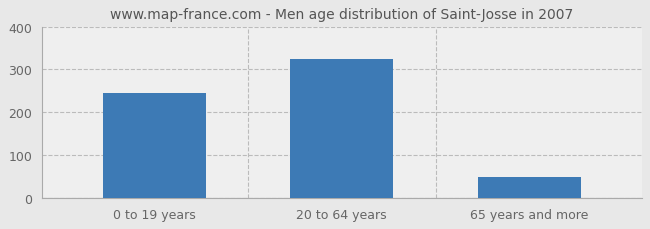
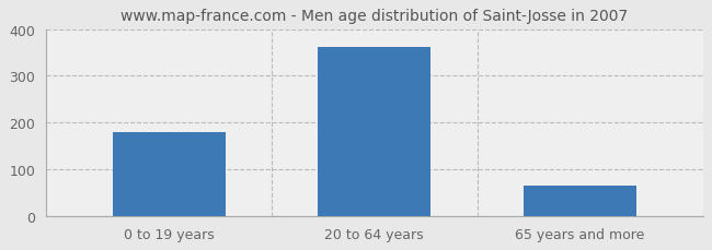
0 to 19 years: 245 -> 180
20 to 64 years: 325 -> 363
65 years and more: 50 -> 65
